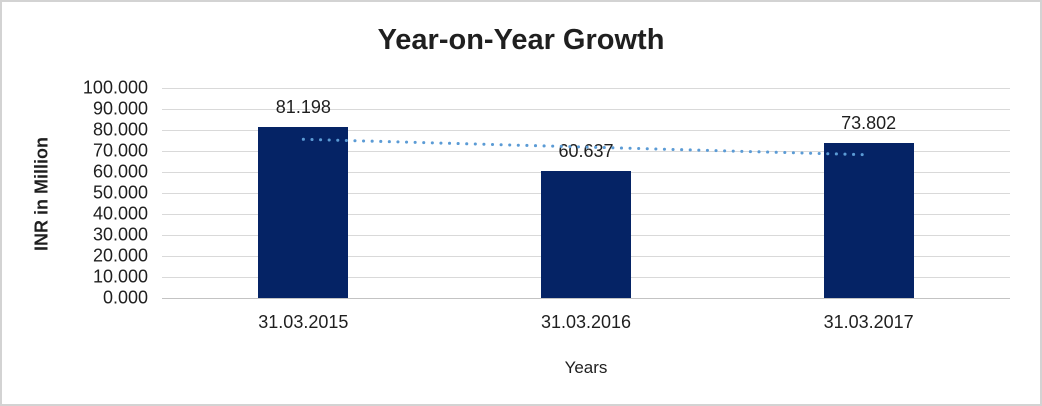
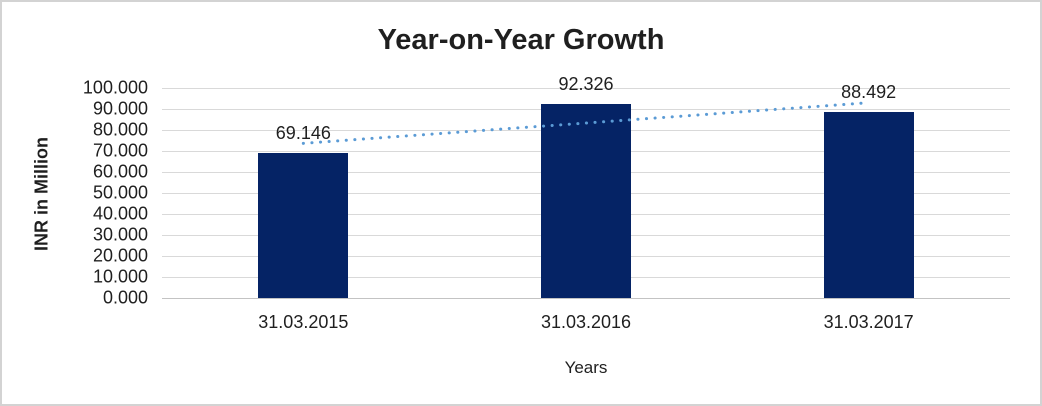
31.03.2015: 81.198 -> 69.146
31.03.2016: 60.637 -> 92.326
31.03.2017: 73.802 -> 88.492
